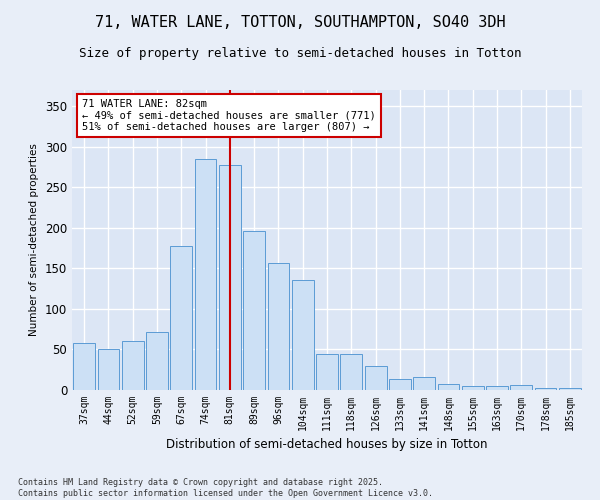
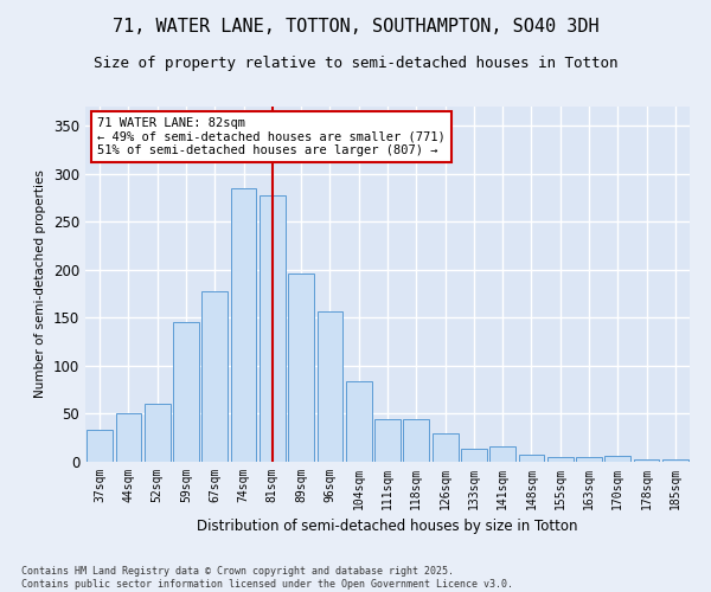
37sqm: 58 -> 33
59sqm: 72 -> 145
104sqm: 136 -> 84
